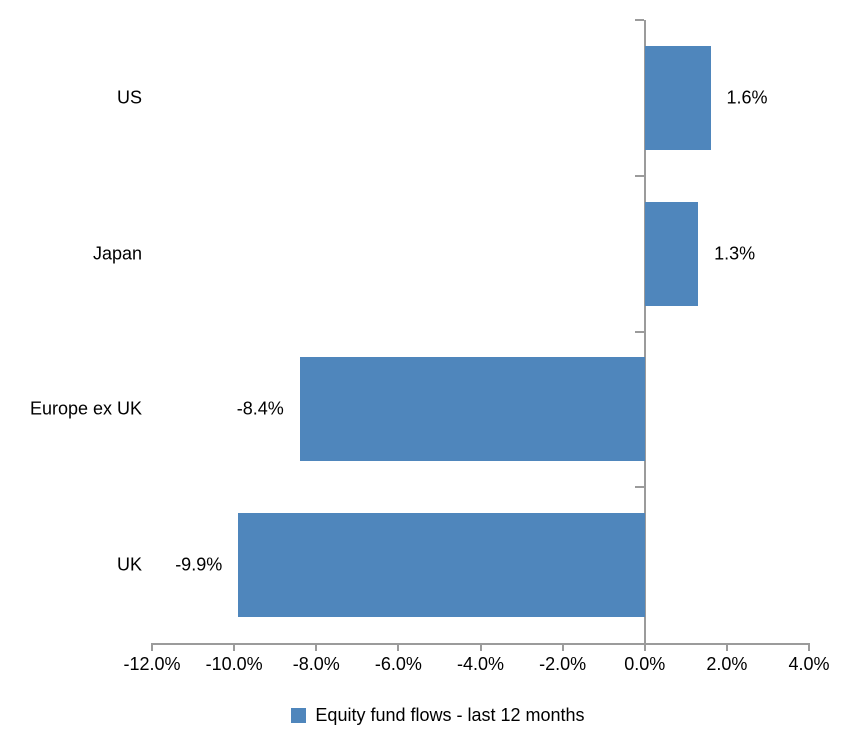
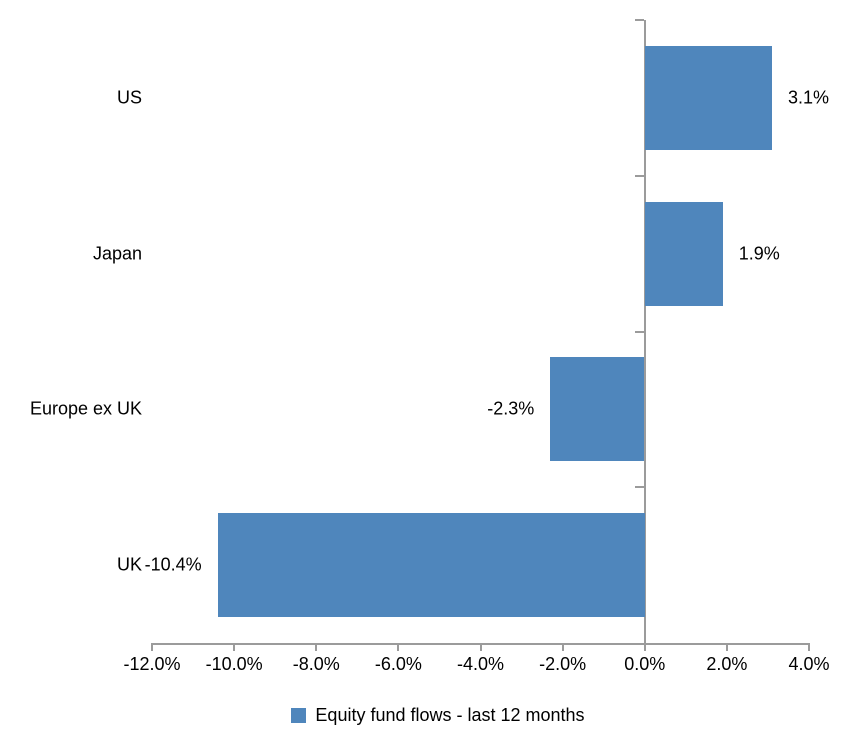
US: 1.6% -> 3.1%
Japan: 1.3% -> 1.9%
Europe ex UK: -8.4% -> -2.3%
UK: -9.9% -> -10.4%
